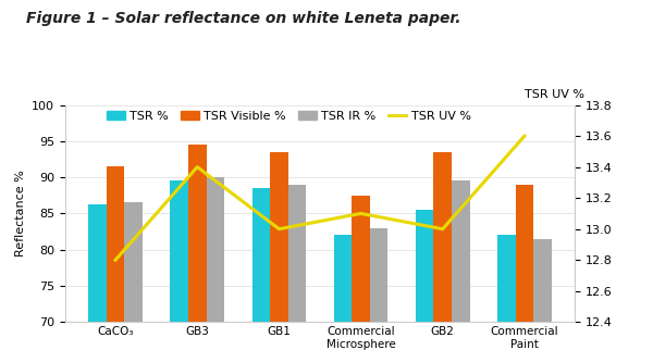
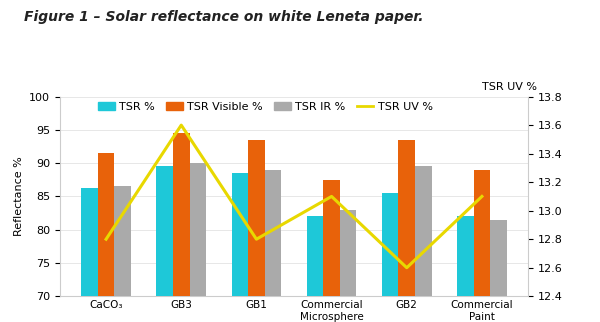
TSR UV %/GB3: 13.4 -> 13.6
TSR UV %/GB1: 13.0 -> 12.8
TSR UV %/GB2: 13.0 -> 12.6
TSR UV %/Commercial Paint: 13.6 -> 13.1
